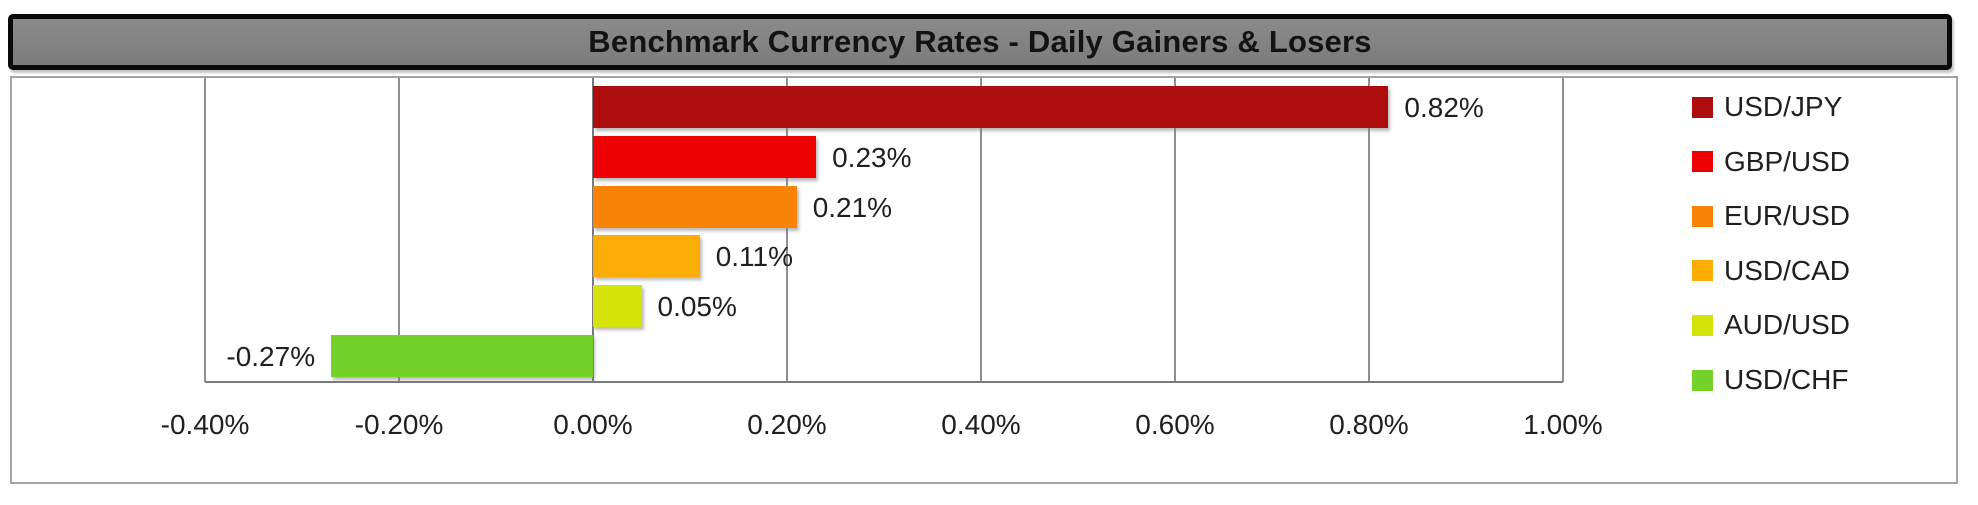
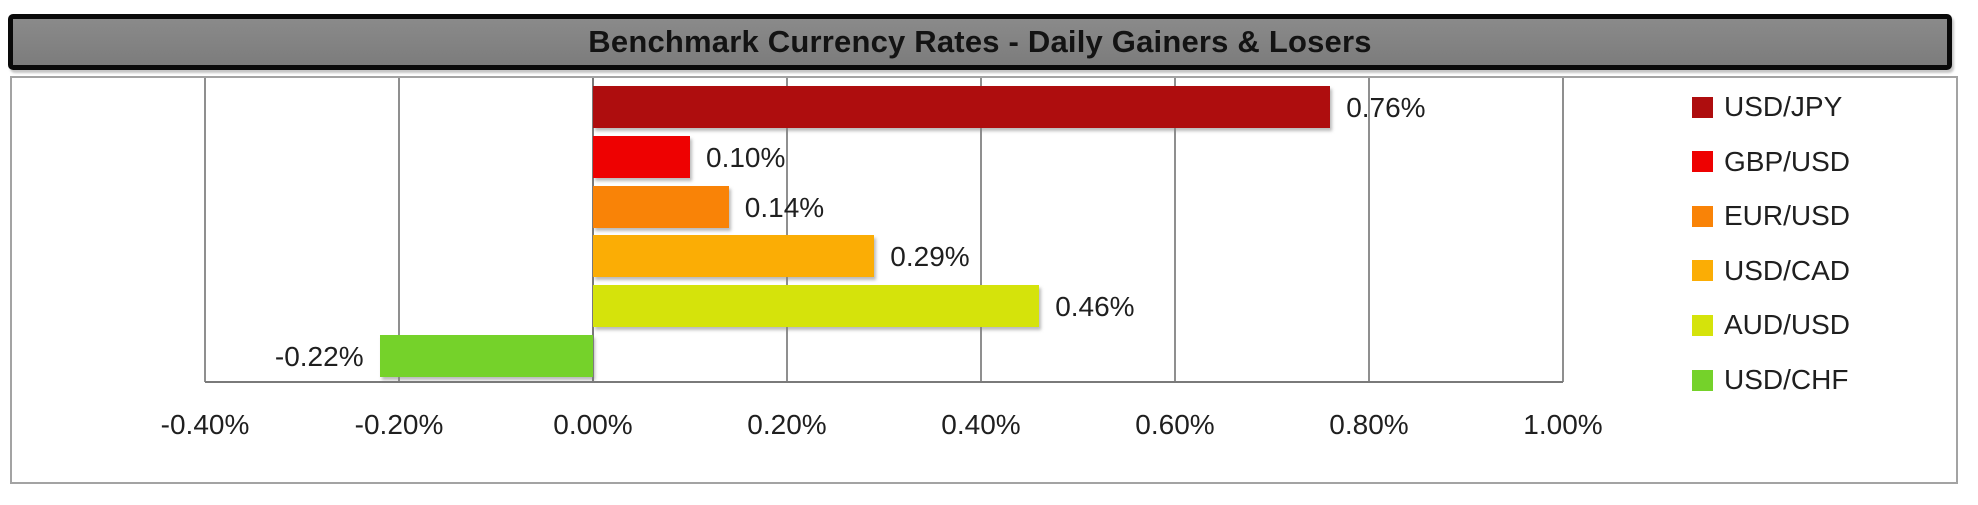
USD/JPY: 0.82% -> 0.76%
GBP/USD: 0.23% -> 0.10%
EUR/USD: 0.21% -> 0.14%
USD/CAD: 0.11% -> 0.29%
AUD/USD: 0.05% -> 0.46%
USD/CHF: -0.27% -> -0.22%
